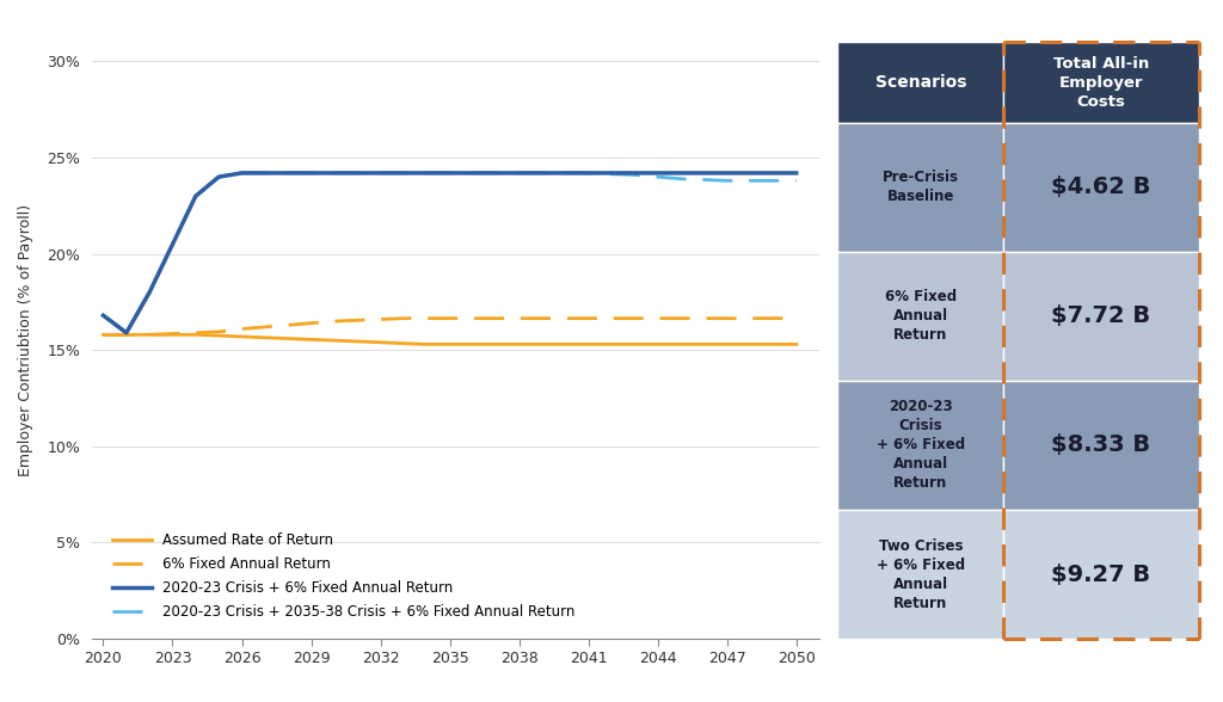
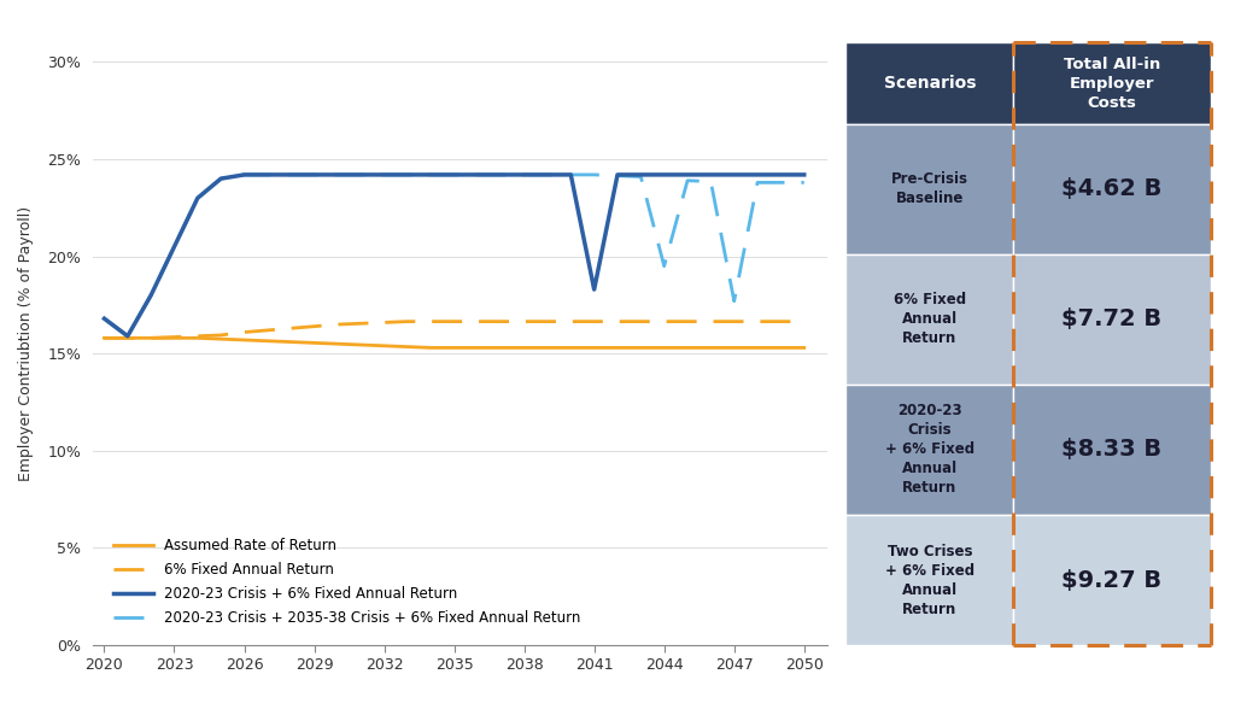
2020-23 Crisis + 6% Fixed Annual Return/2041: 24.2% -> 18.3%
2020-23 Crisis + 2035-38 Crisis + 6% Fixed Annual Return/2044: 24.0% -> 19.5%
2020-23 Crisis + 2035-38 Crisis + 6% Fixed Annual Return/2047: 23.8% -> 17.7%
